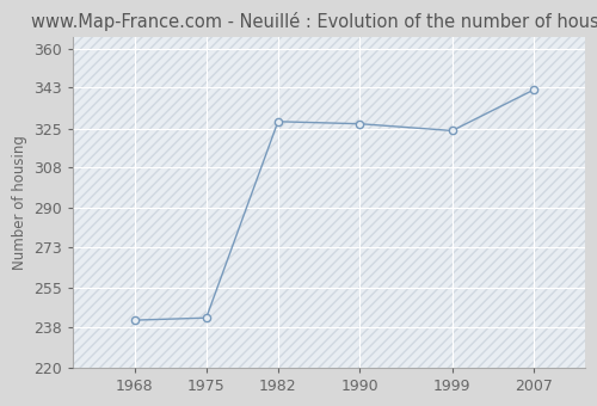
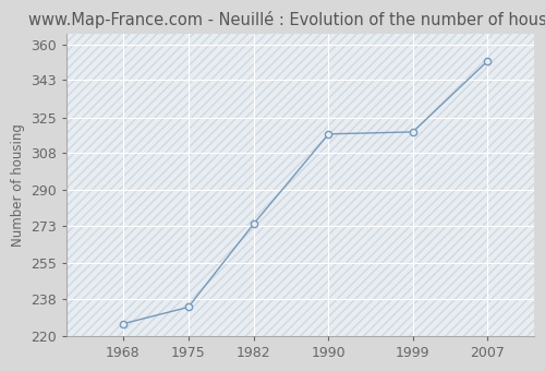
1968: 241 -> 226
1975: 242 -> 234
1982: 328 -> 274
1990: 327 -> 317
1999: 324 -> 318
2007: 342 -> 352
